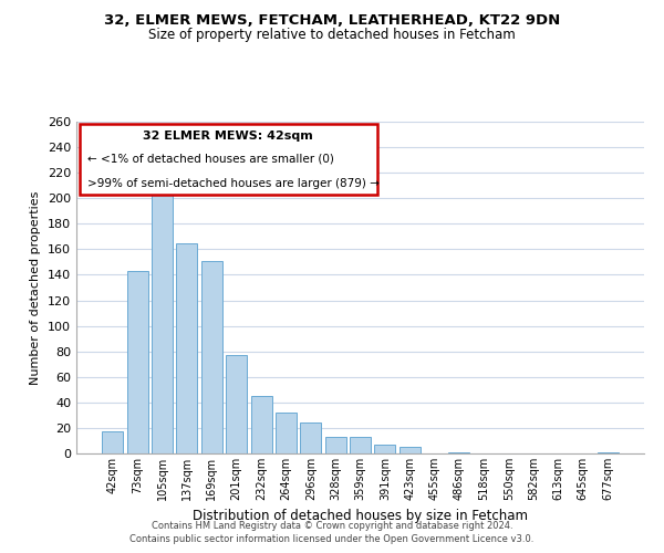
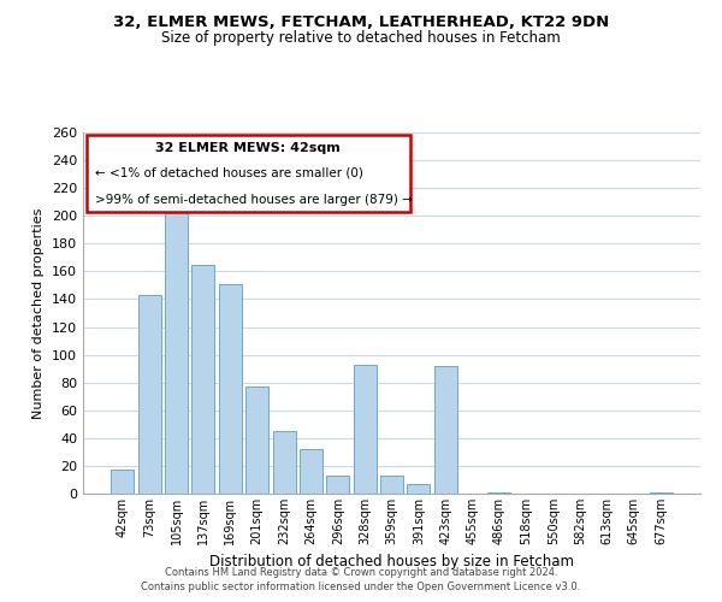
296sqm: 24 -> 13
328sqm: 13 -> 93
423sqm: 5 -> 92
